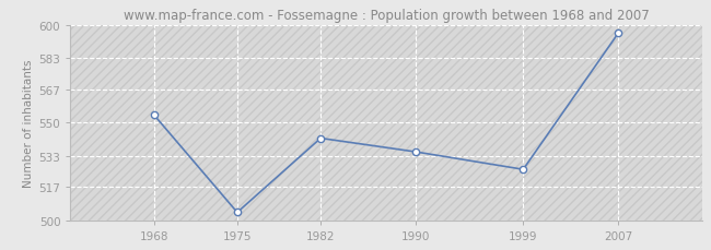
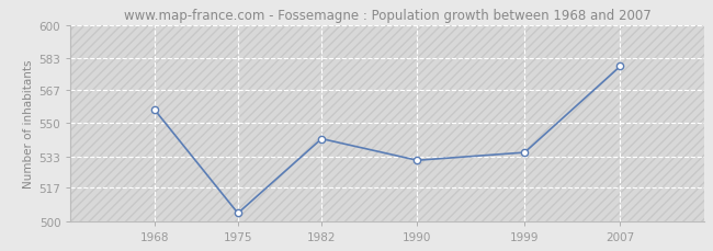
1968: 554 -> 557
1990: 535 -> 531
1999: 526 -> 535
2007: 596 -> 579
